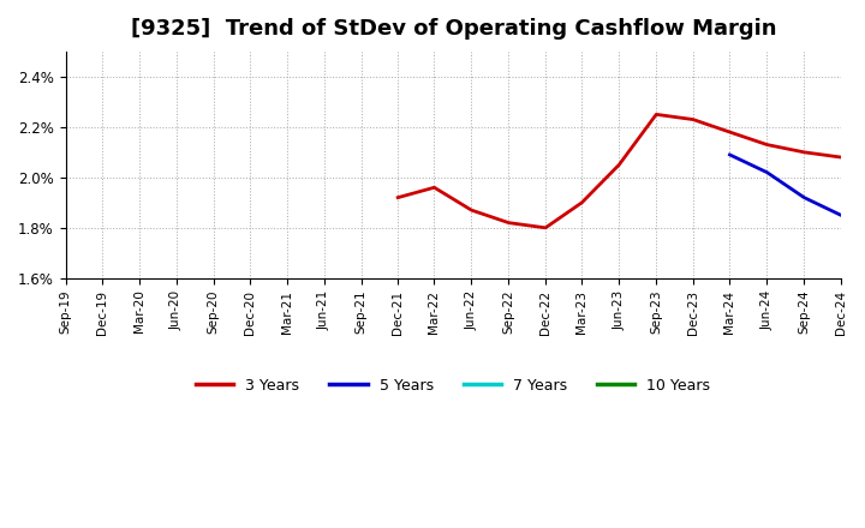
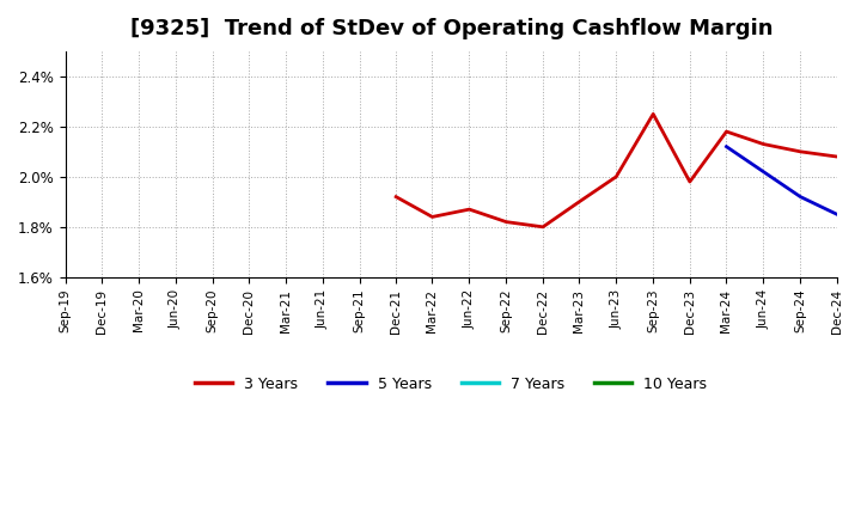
3 Years/Mar-22: 1.96% -> 1.84%
3 Years/Jun-23: 2.05% -> 2.00%
3 Years/Dec-23: 2.23% -> 1.98%
5 Years/Mar-24: 2.09% -> 2.12%
